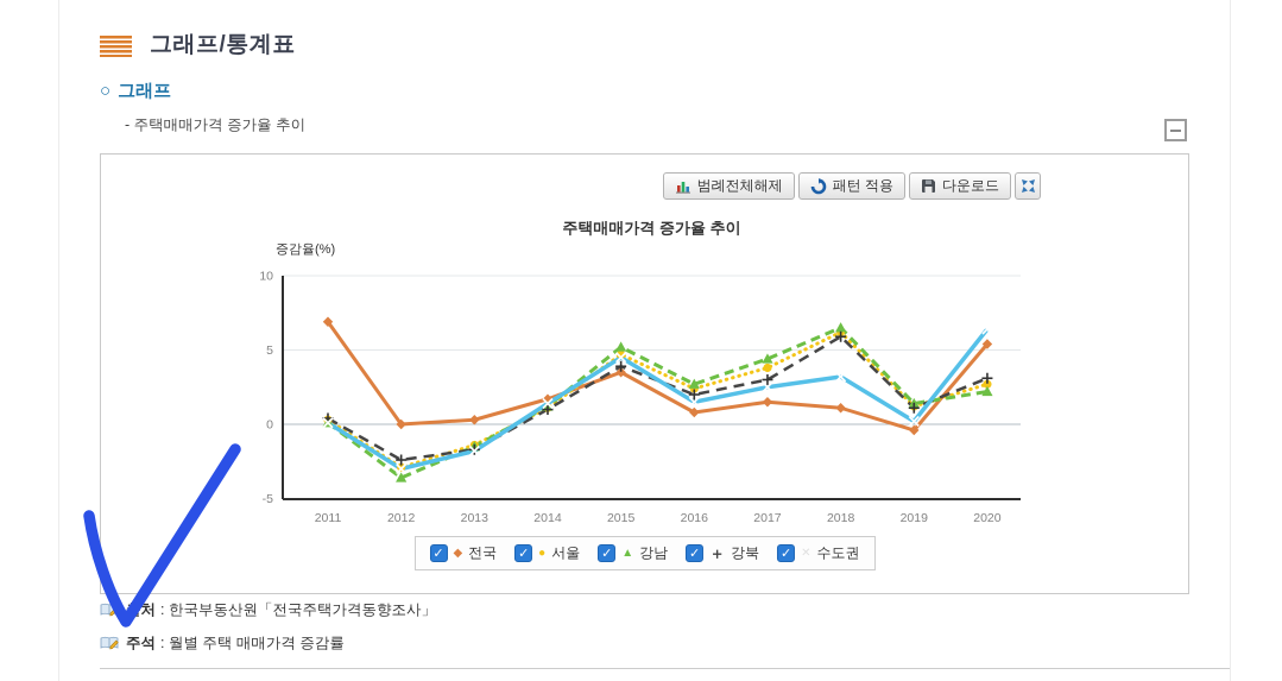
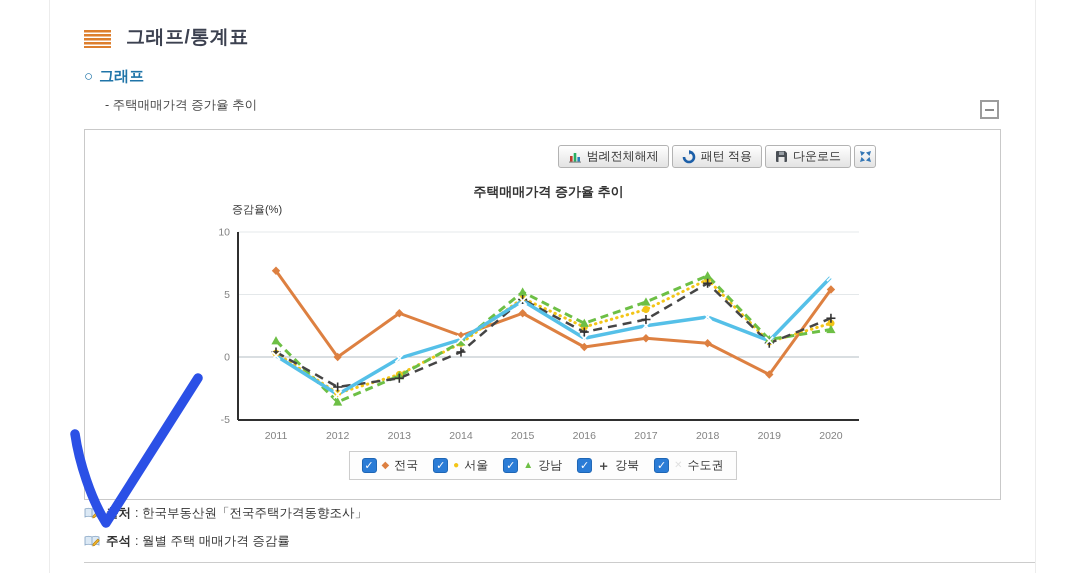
강남/2011: 0.1 -> 1.3
전국/2013: 0.3 -> 3.5
수도권/2013: -1.8 -> -0.1
강북/2014: 1.0 -> 0.4
강북/2015: 3.9 -> 4.6
전국/2019: -0.4 -> -1.4
수도권/2019: 0.2 -> 1.3
